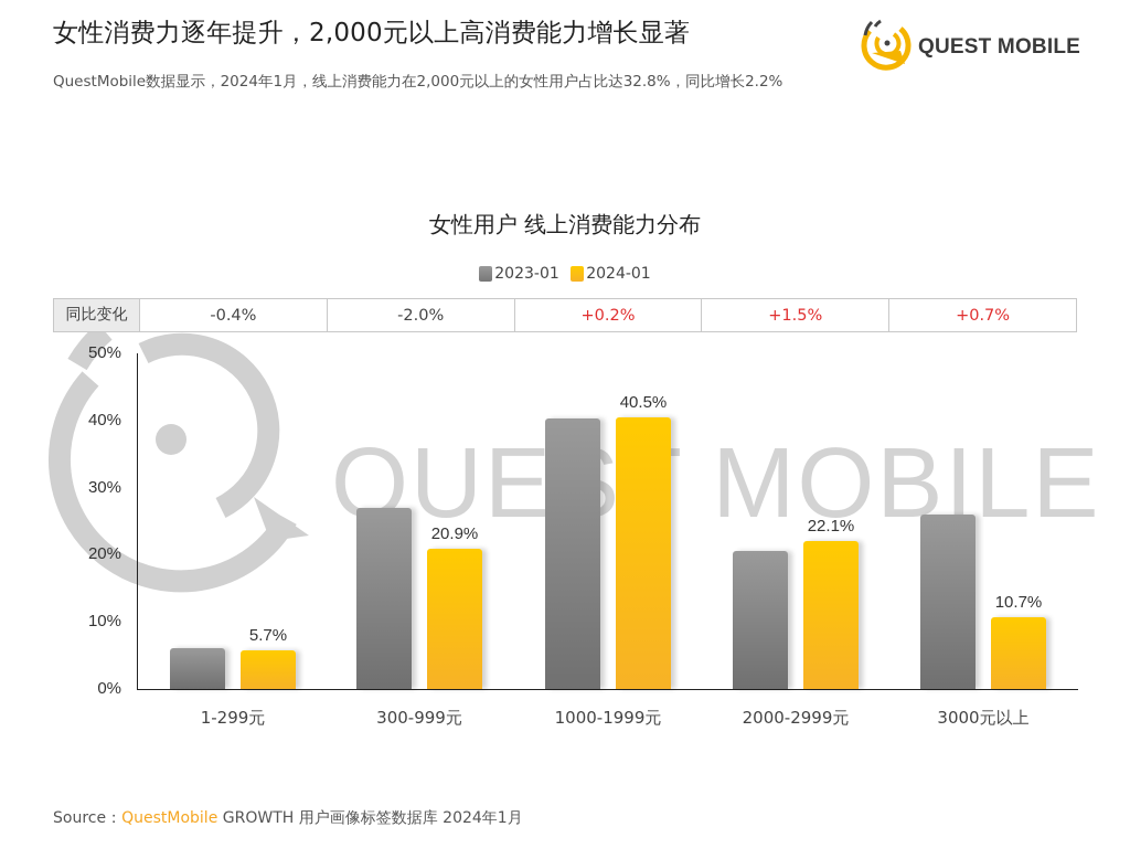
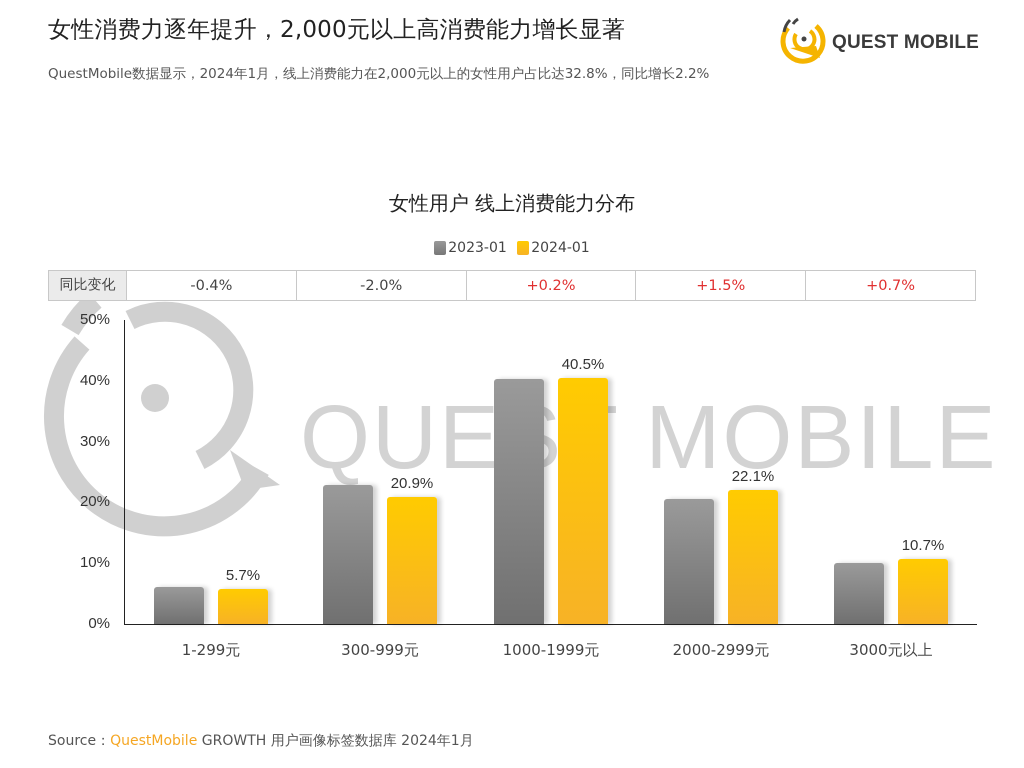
2023-01/300-999元: 27% -> 23%
2023-01/3000元以上: 26% -> 10%
